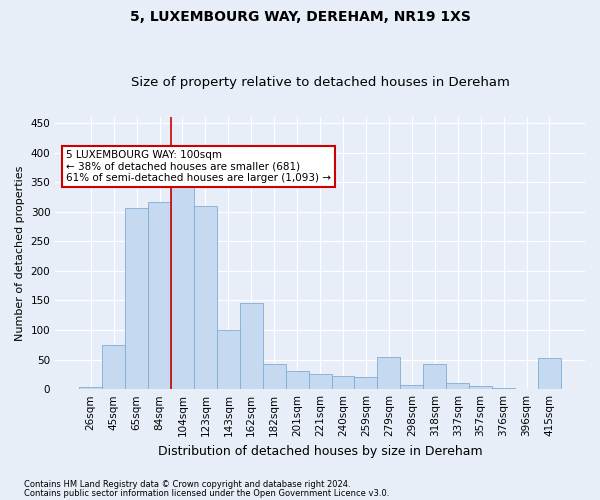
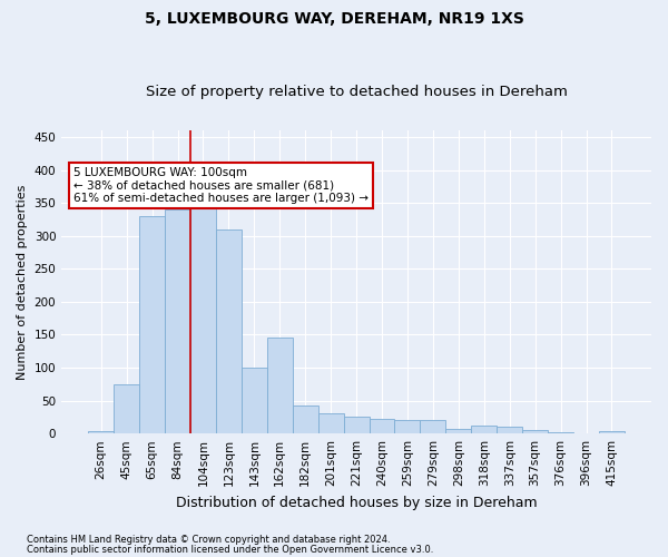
65sqm: 306 -> 330
84sqm: 316 -> 340
279sqm: 54 -> 21
318sqm: 42 -> 12
415sqm: 52 -> 3
